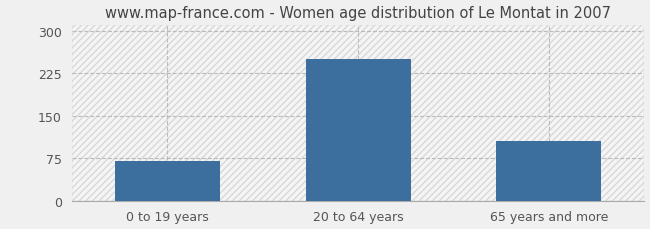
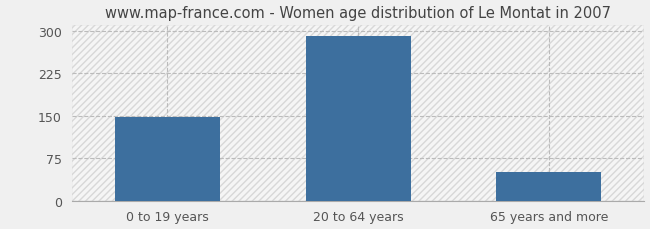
0 to 19 years: 70 -> 147
20 to 64 years: 250 -> 291
65 years and more: 106 -> 50
